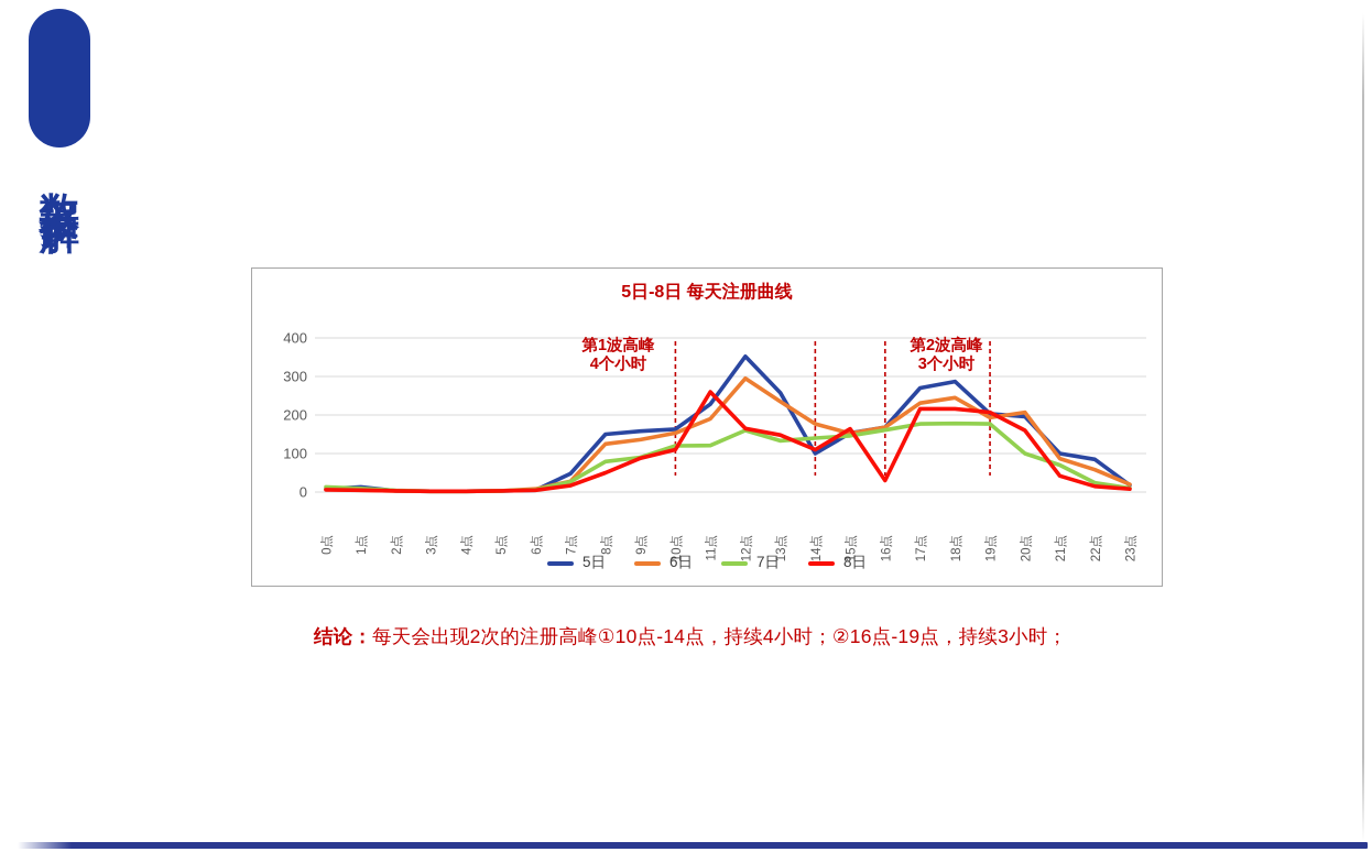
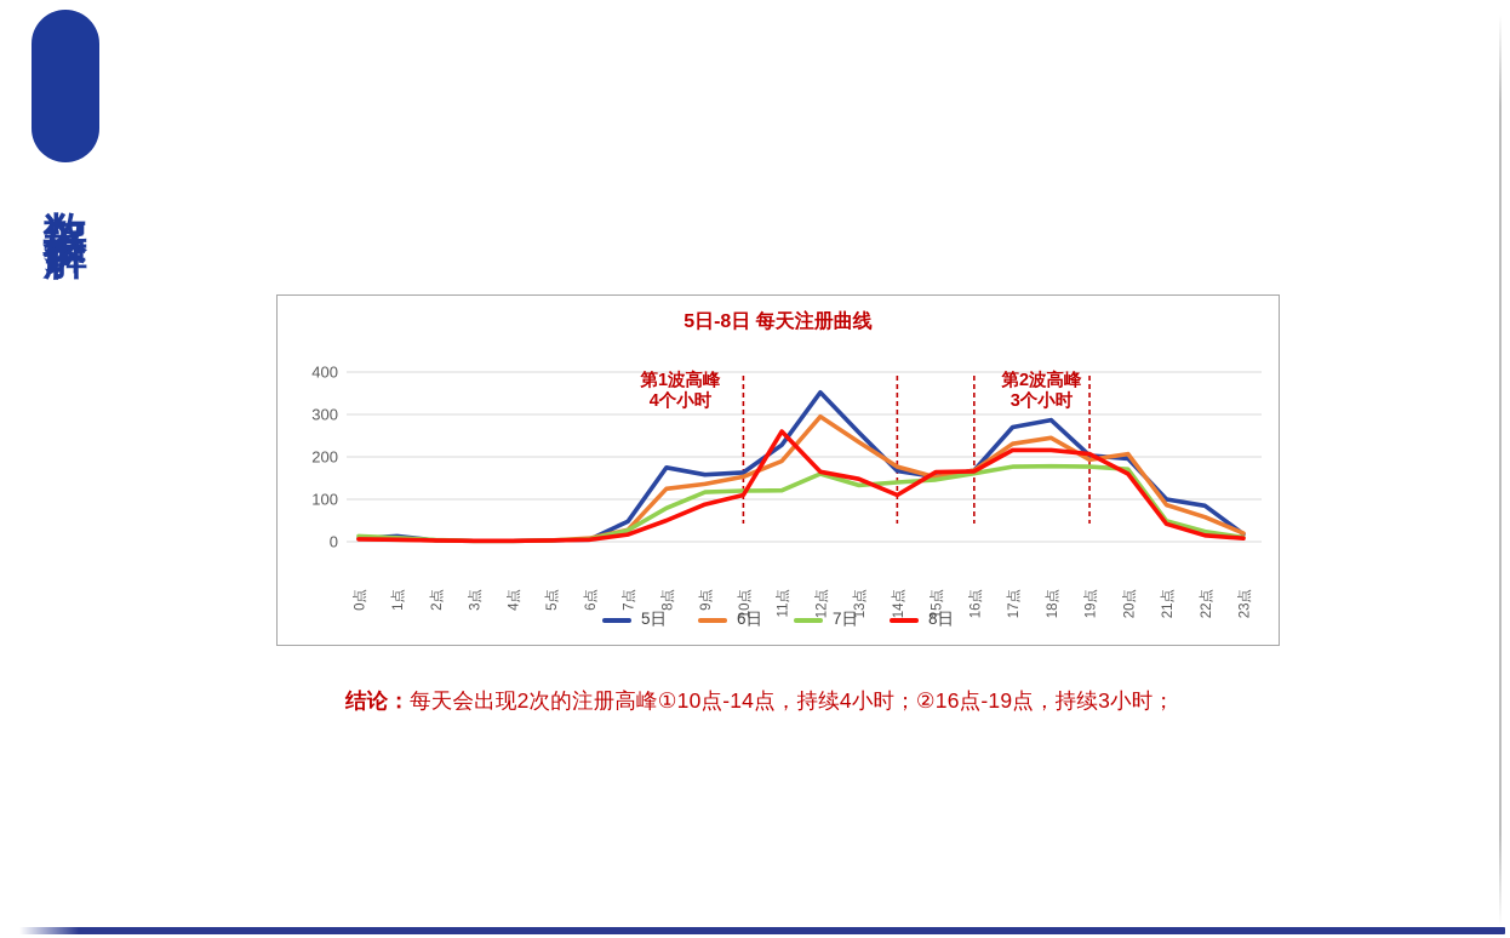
5日/8点: 150 -> 180
7日/9点: 90 -> 120
5日/14点: 100 -> 170
8日/16点: 30 -> 170
7日/20点: 100 -> 170
7日/21点: 70 -> 50
